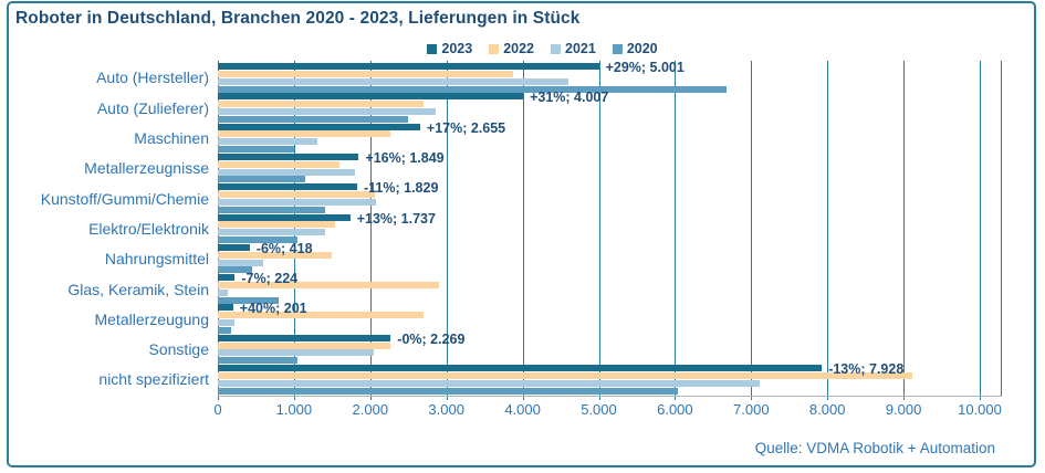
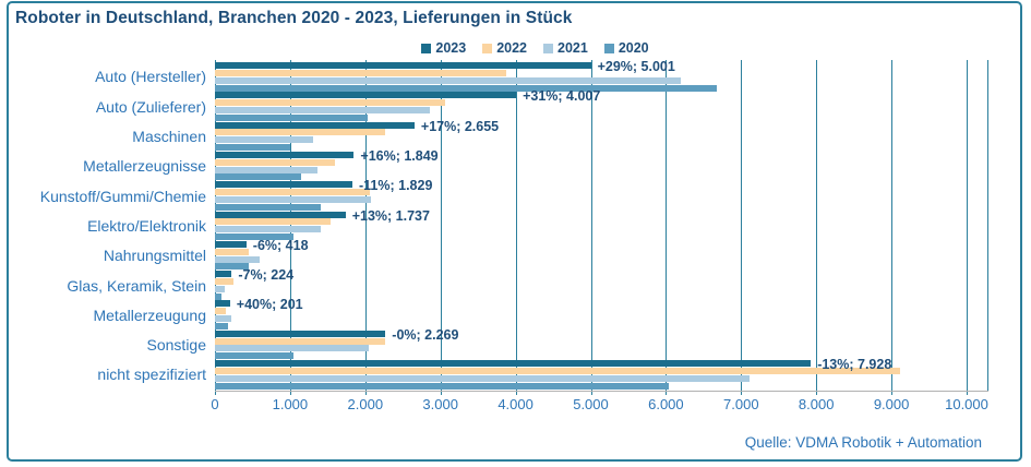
2021/Auto (Hersteller): 4600 -> 6200
2022/Auto (Zulieferer): 2700 -> 3100
2020/Auto (Zulieferer): 2500 -> 2000
2021/Metallerzeugnisse: 1800 -> 1400
2022/Nahrungsmittel: 1500 -> 400
2022/Glas, Keramik, Stein: 2900 -> 200
2020/Glas, Keramik, Stein: 800 -> 100
2022/Metallerzeugung: 2700 -> 100
